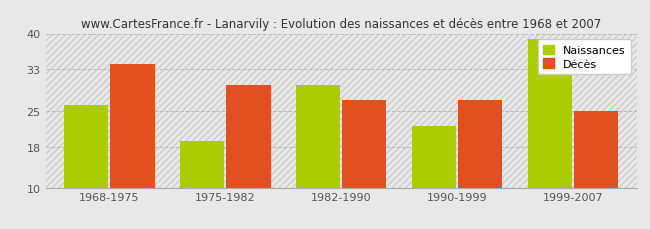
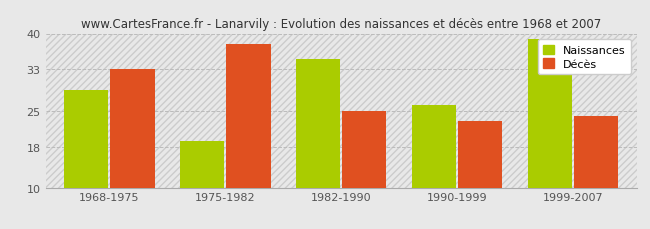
Naissances/1968-1975: 26 -> 29
Décès/1968-1975: 34 -> 33
Décès/1975-1982: 30 -> 38
Naissances/1982-1990: 30 -> 35
Décès/1982-1990: 27 -> 25
Naissances/1990-1999: 22 -> 26
Décès/1990-1999: 27 -> 23
Décès/1999-2007: 25 -> 24
